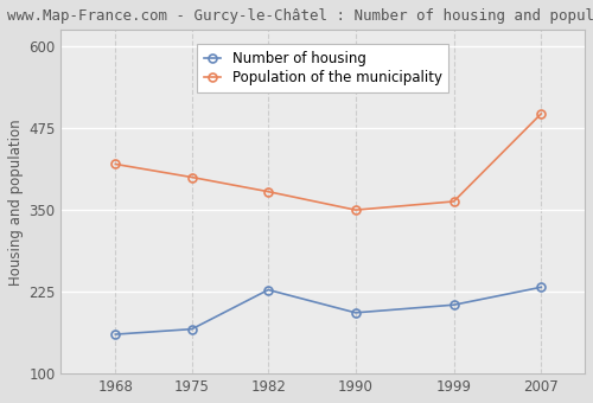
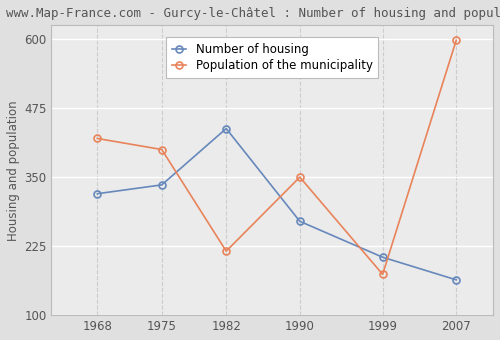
Number of housing/1968: 160 -> 320
Number of housing/1975: 168 -> 336
Number of housing/1982: 228 -> 438
Population of the municipality/1982: 378 -> 216
Number of housing/1990: 193 -> 270
Population of the municipality/1999: 363 -> 174
Number of housing/2007: 232 -> 164
Population of the municipality/2007: 497 -> 598
